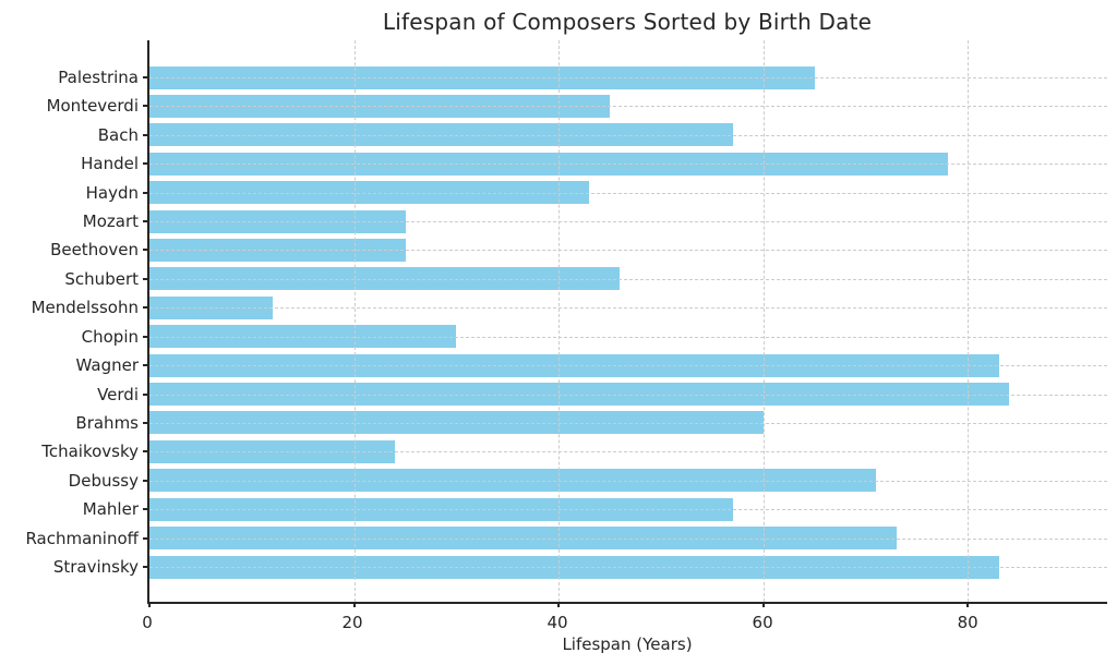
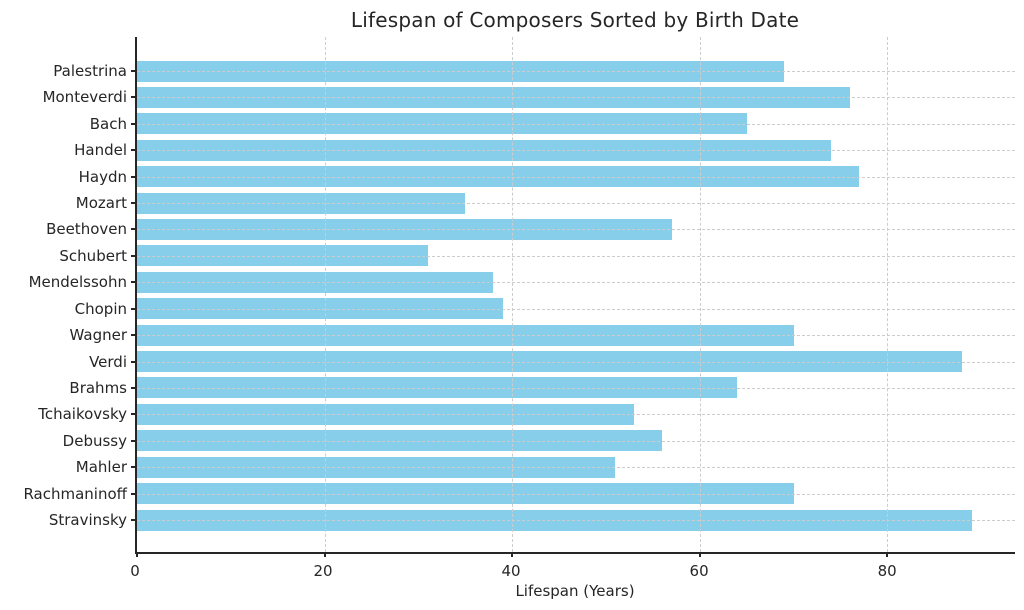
Palestrina: 65 -> 69
Monteverdi: 45 -> 76
Bach: 57 -> 65
Handel: 78 -> 74
Haydn: 43 -> 77
Mozart: 25 -> 35
Beethoven: 25 -> 57
Schubert: 46 -> 31
Mendelssohn: 12 -> 38
Chopin: 30 -> 39
Wagner: 83 -> 70
Verdi: 84 -> 88
Brahms: 60 -> 64
Tchaikovsky: 24 -> 53
Debussy: 71 -> 56
Mahler: 57 -> 51
Rachmaninoff: 73 -> 70
Stravinsky: 83 -> 89
